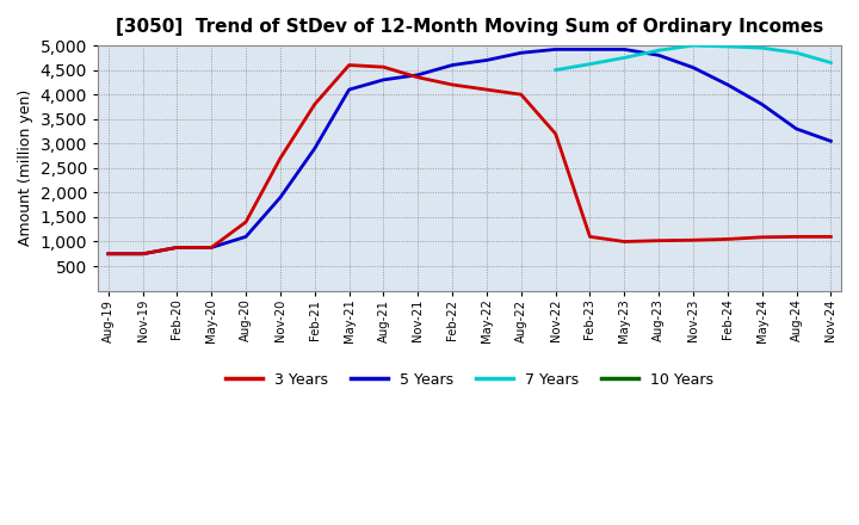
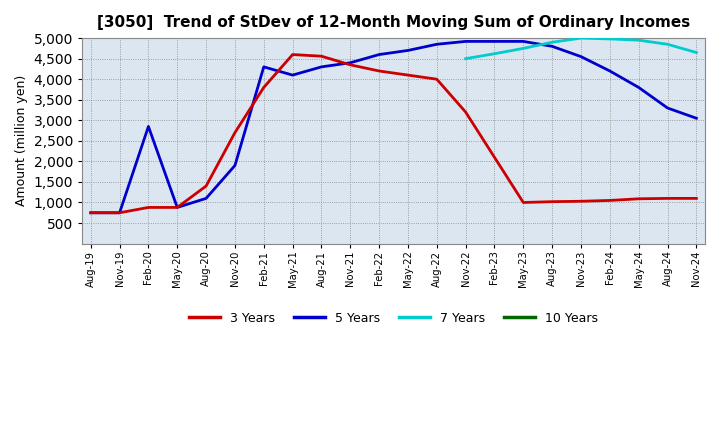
5 Years/Feb-20: 880 -> 2,850
5 Years/Feb-21: 2,900 -> 4,300
3 Years/Feb-23: 1,100 -> 2,100
